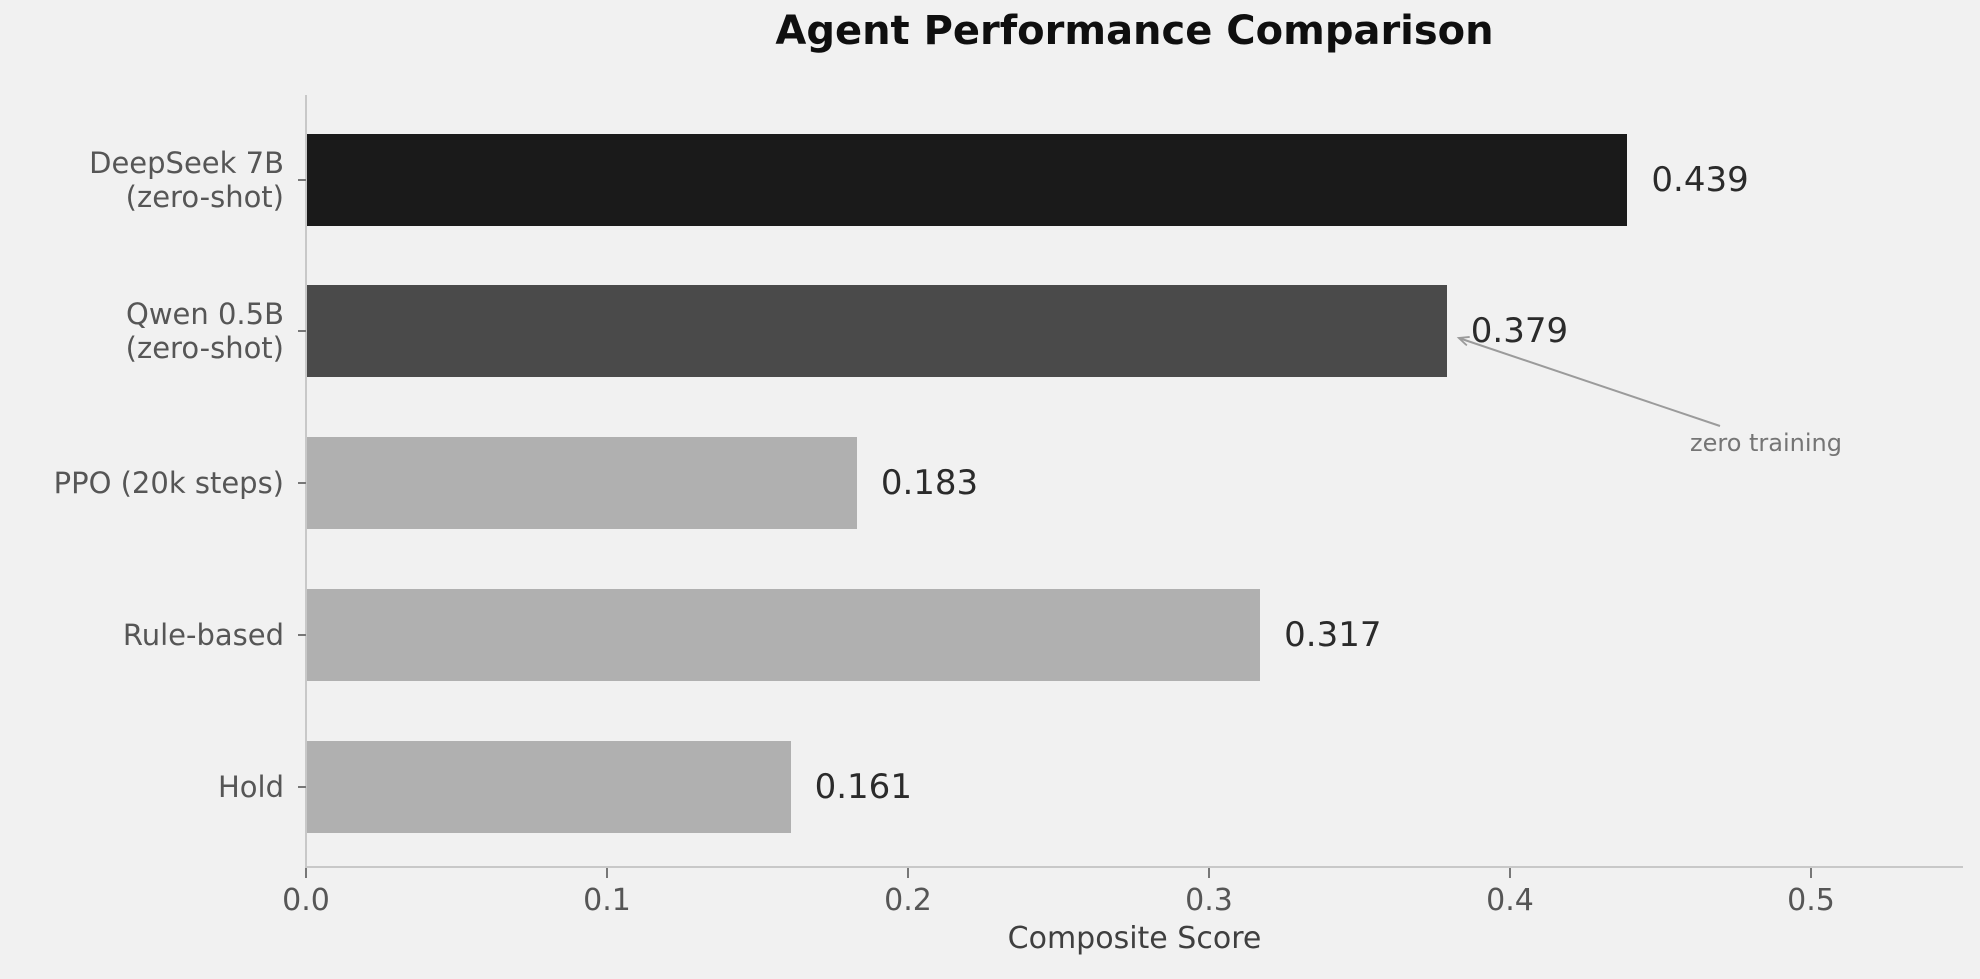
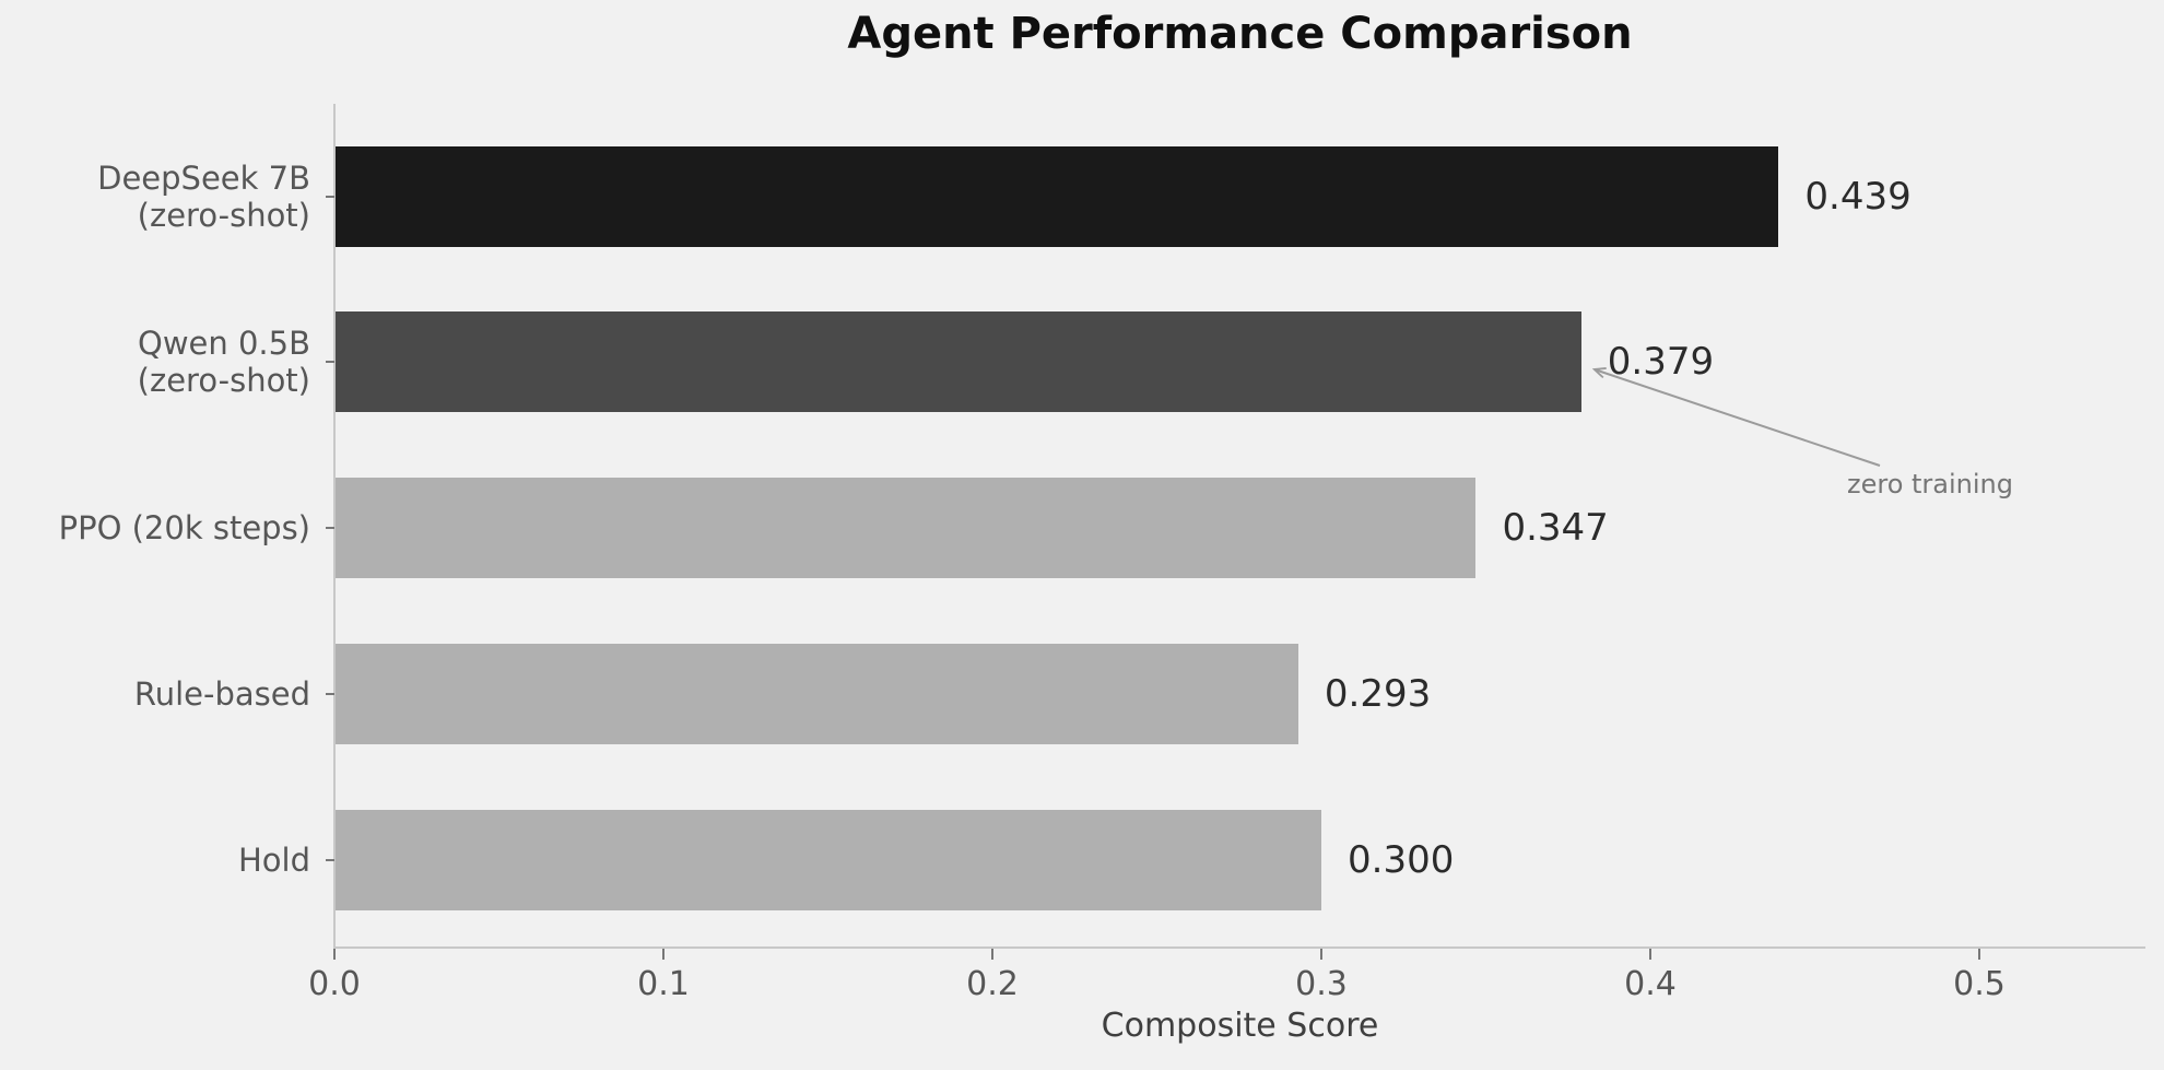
PPO (20k steps): 0.183 -> 0.347
Rule-based: 0.317 -> 0.293
Hold: 0.161 -> 0.300
